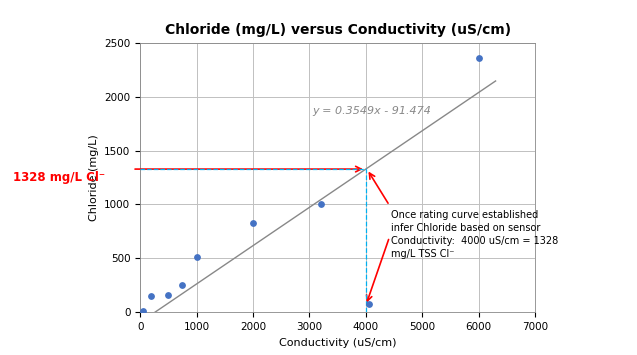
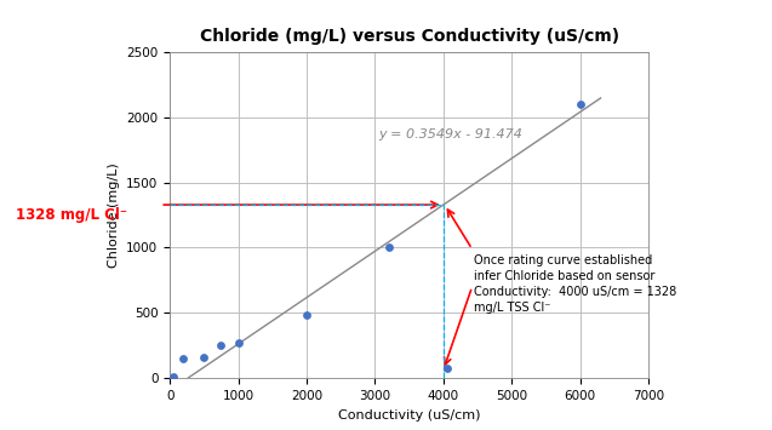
1000: 510 -> 270
2000: 830 -> 490
6000: 2360 -> 2100
